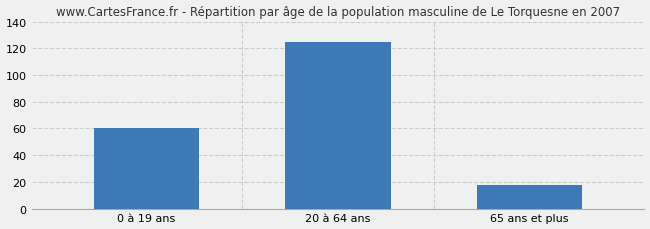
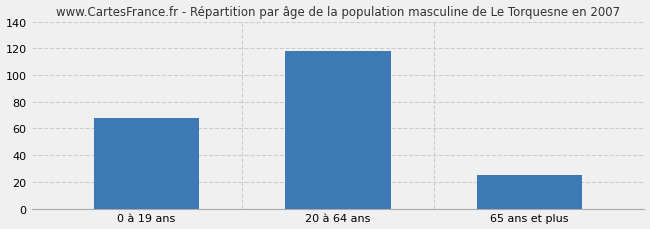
0 à 19 ans: 60 -> 68
20 à 64 ans: 125 -> 118
65 ans et plus: 18 -> 25
